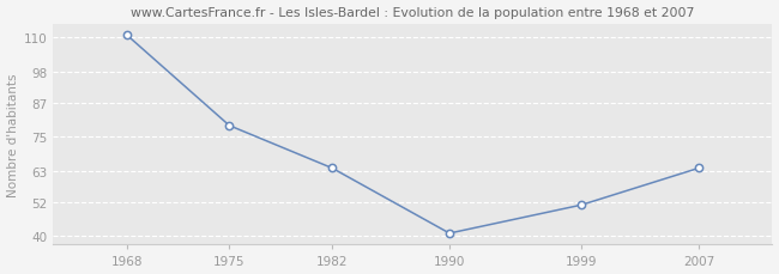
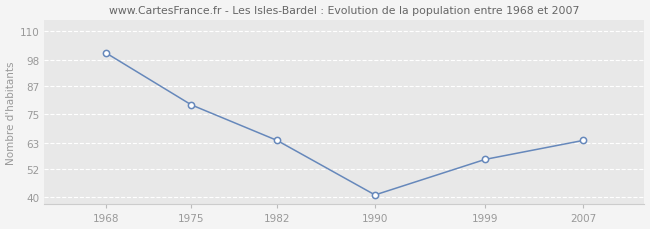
1968: 111 -> 101
1999: 51 -> 56
